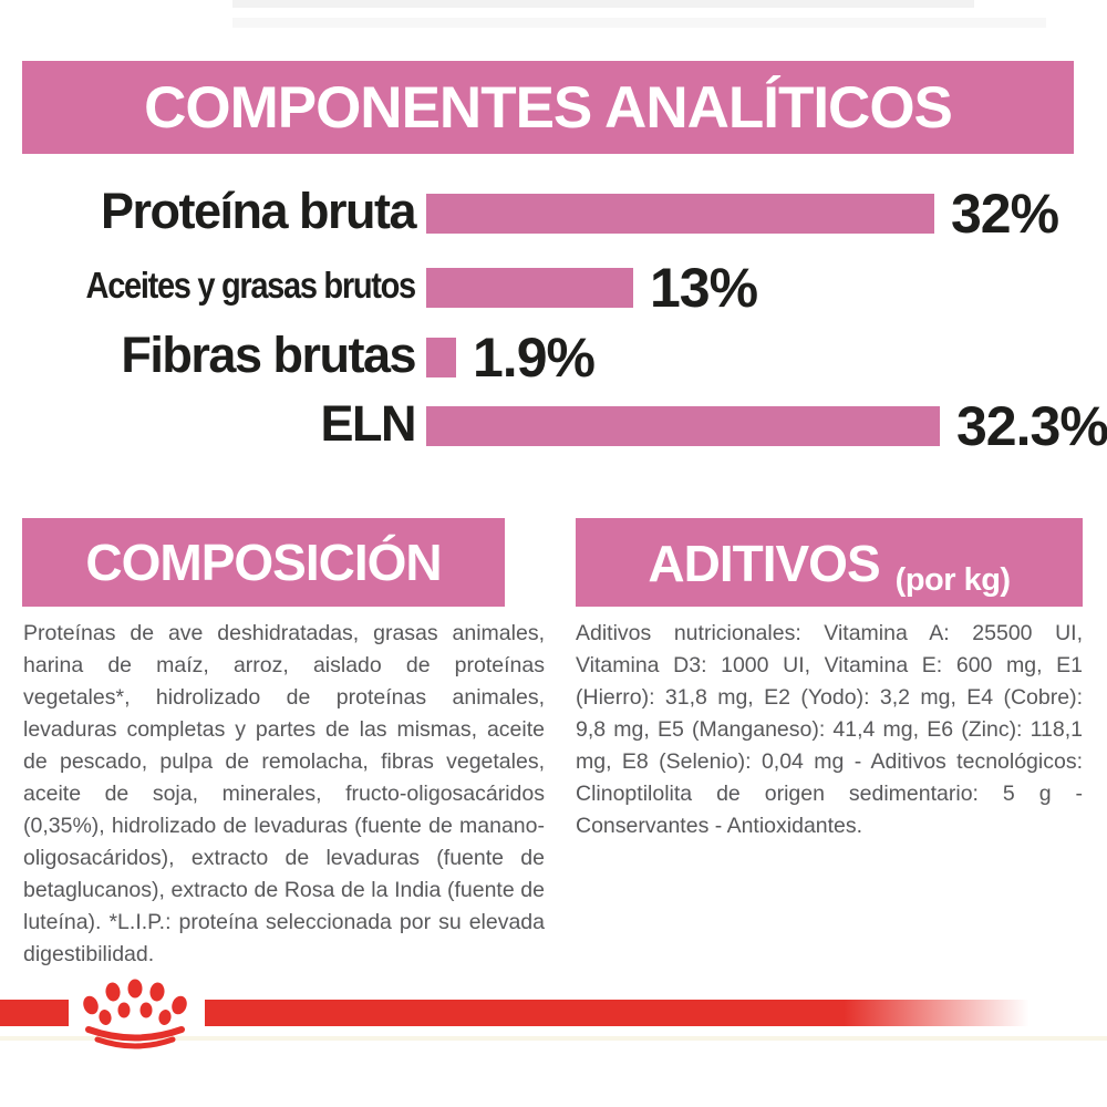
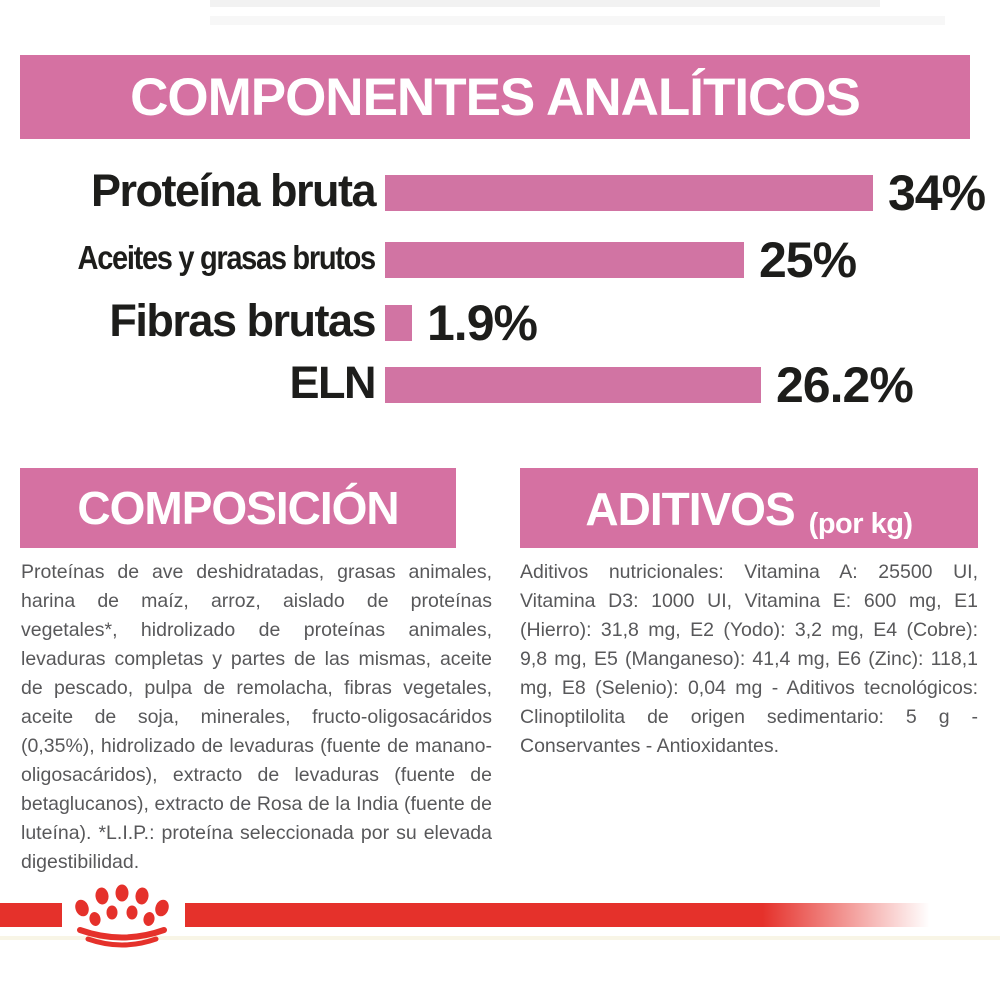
Proteína bruta: 32% -> 34%
Aceites y grasas brutos: 13% -> 25%
ELN: 32.3% -> 26.2%
